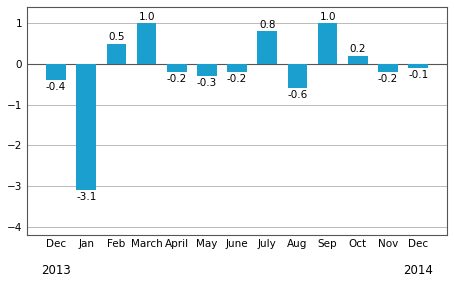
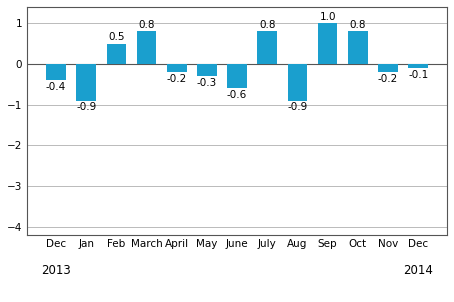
Jan: -3.1 -> -0.9
March: 1.0 -> 0.8
June: -0.2 -> -0.6
Aug: -0.6 -> -0.9
Oct: 0.2 -> 0.8
